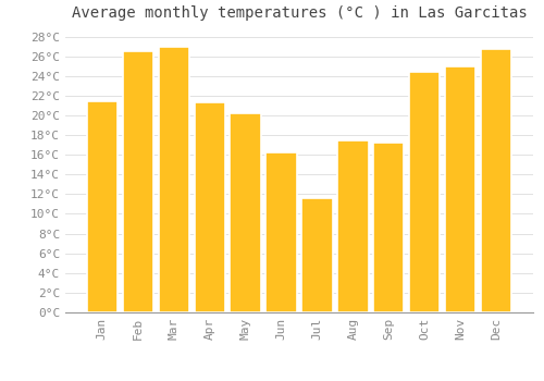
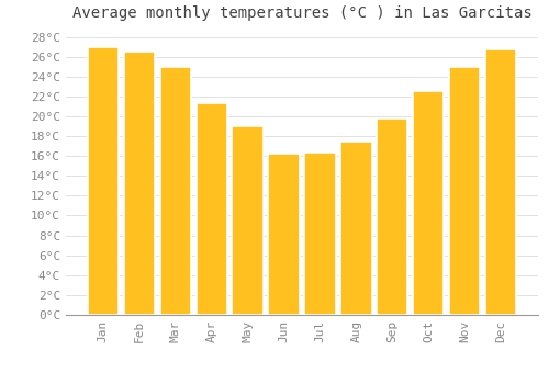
Jan: 21.4°C -> 27.0°C
Mar: 27.0°C -> 25.0°C
May: 20.2°C -> 19.0°C
Jul: 11.6°C -> 16.3°C
Sep: 17.2°C -> 19.8°C
Oct: 24.4°C -> 22.5°C
